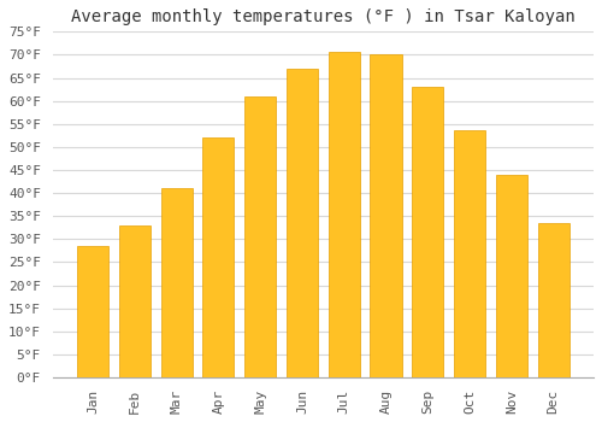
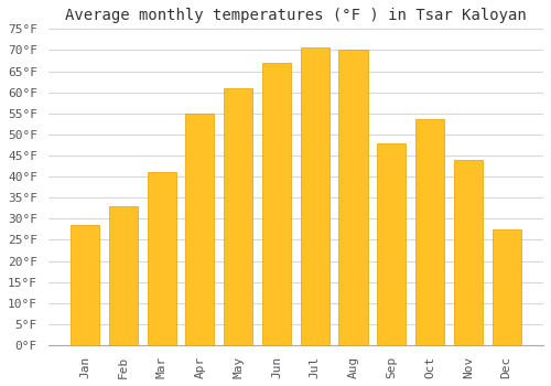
Apr: 52.0°F -> 55.0°F
Sep: 63.0°F -> 48.0°F
Dec: 33.5°F -> 27.5°F
